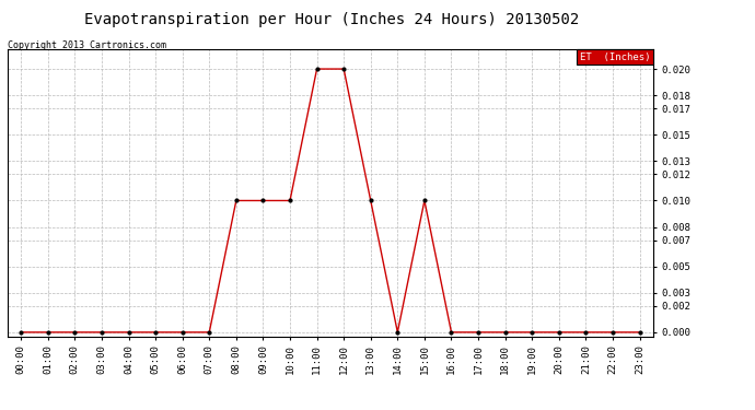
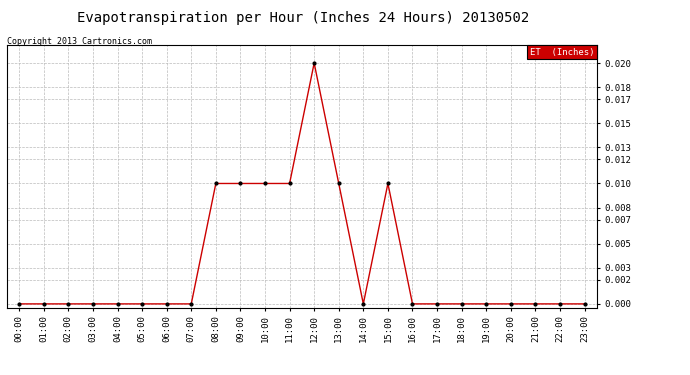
11:00: 0.02 -> 0.01
